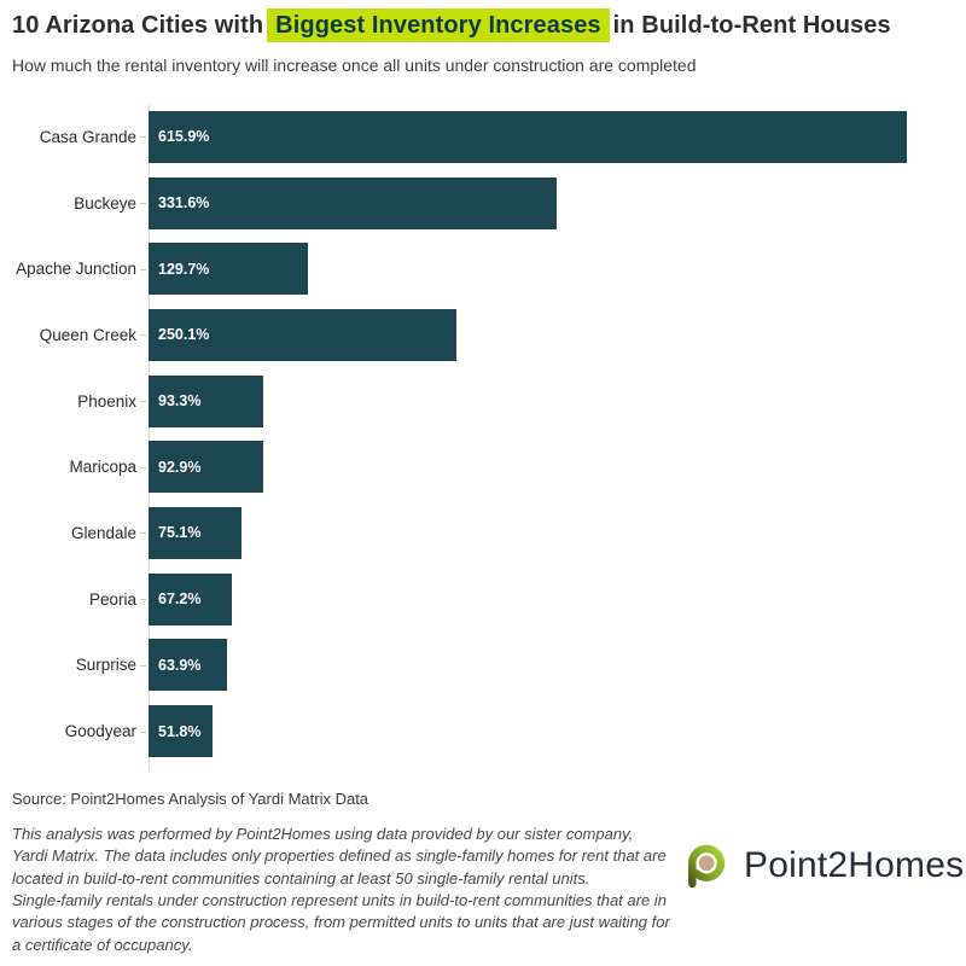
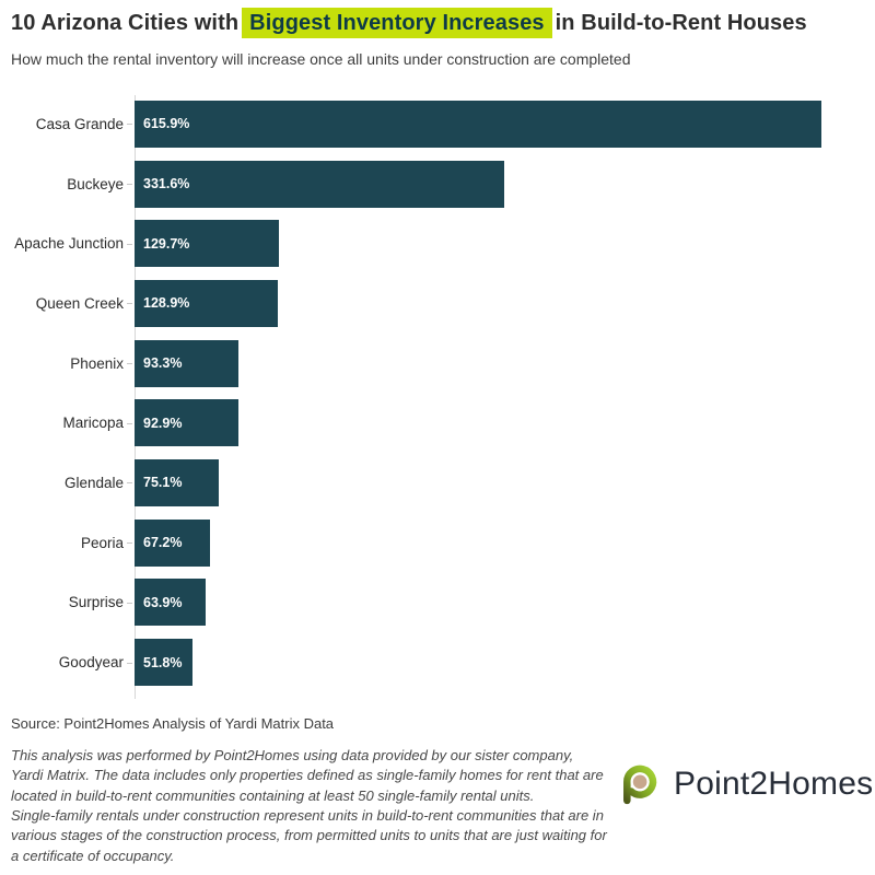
Queen Creek: 250.1% -> 128.9%
